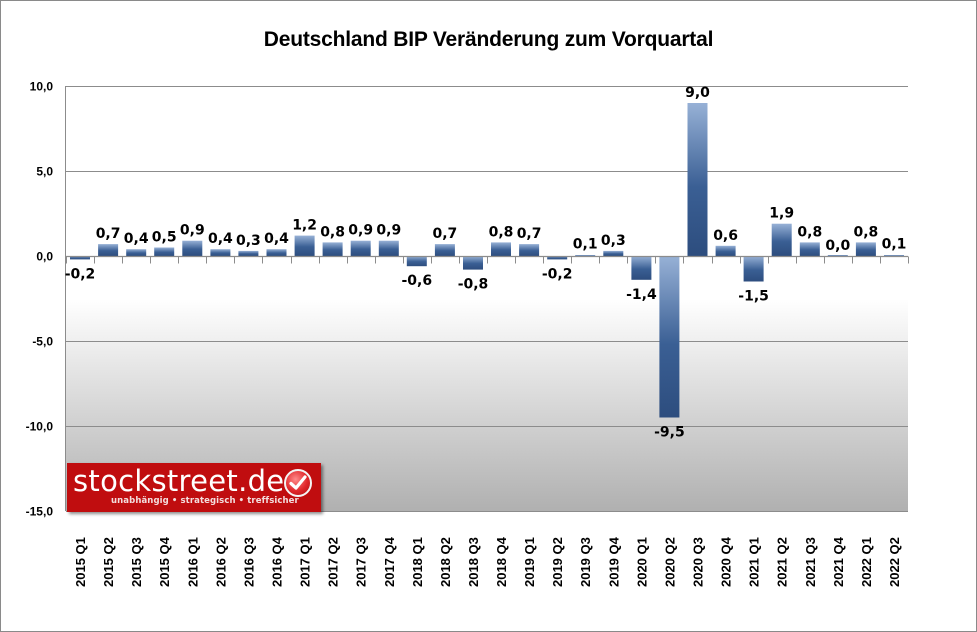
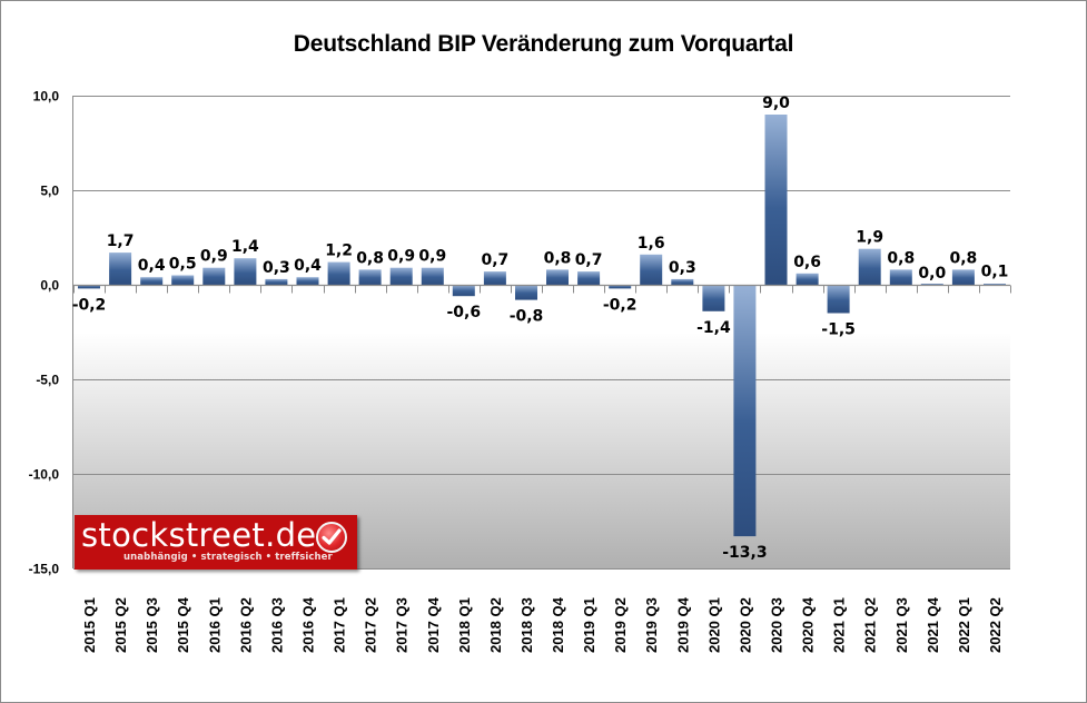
2015 Q2: 0,7 -> 1,7
2016 Q2: 0,4 -> 1,4
2019 Q3: 0,1 -> 1,6
2020 Q2: -9,5 -> -13,3
